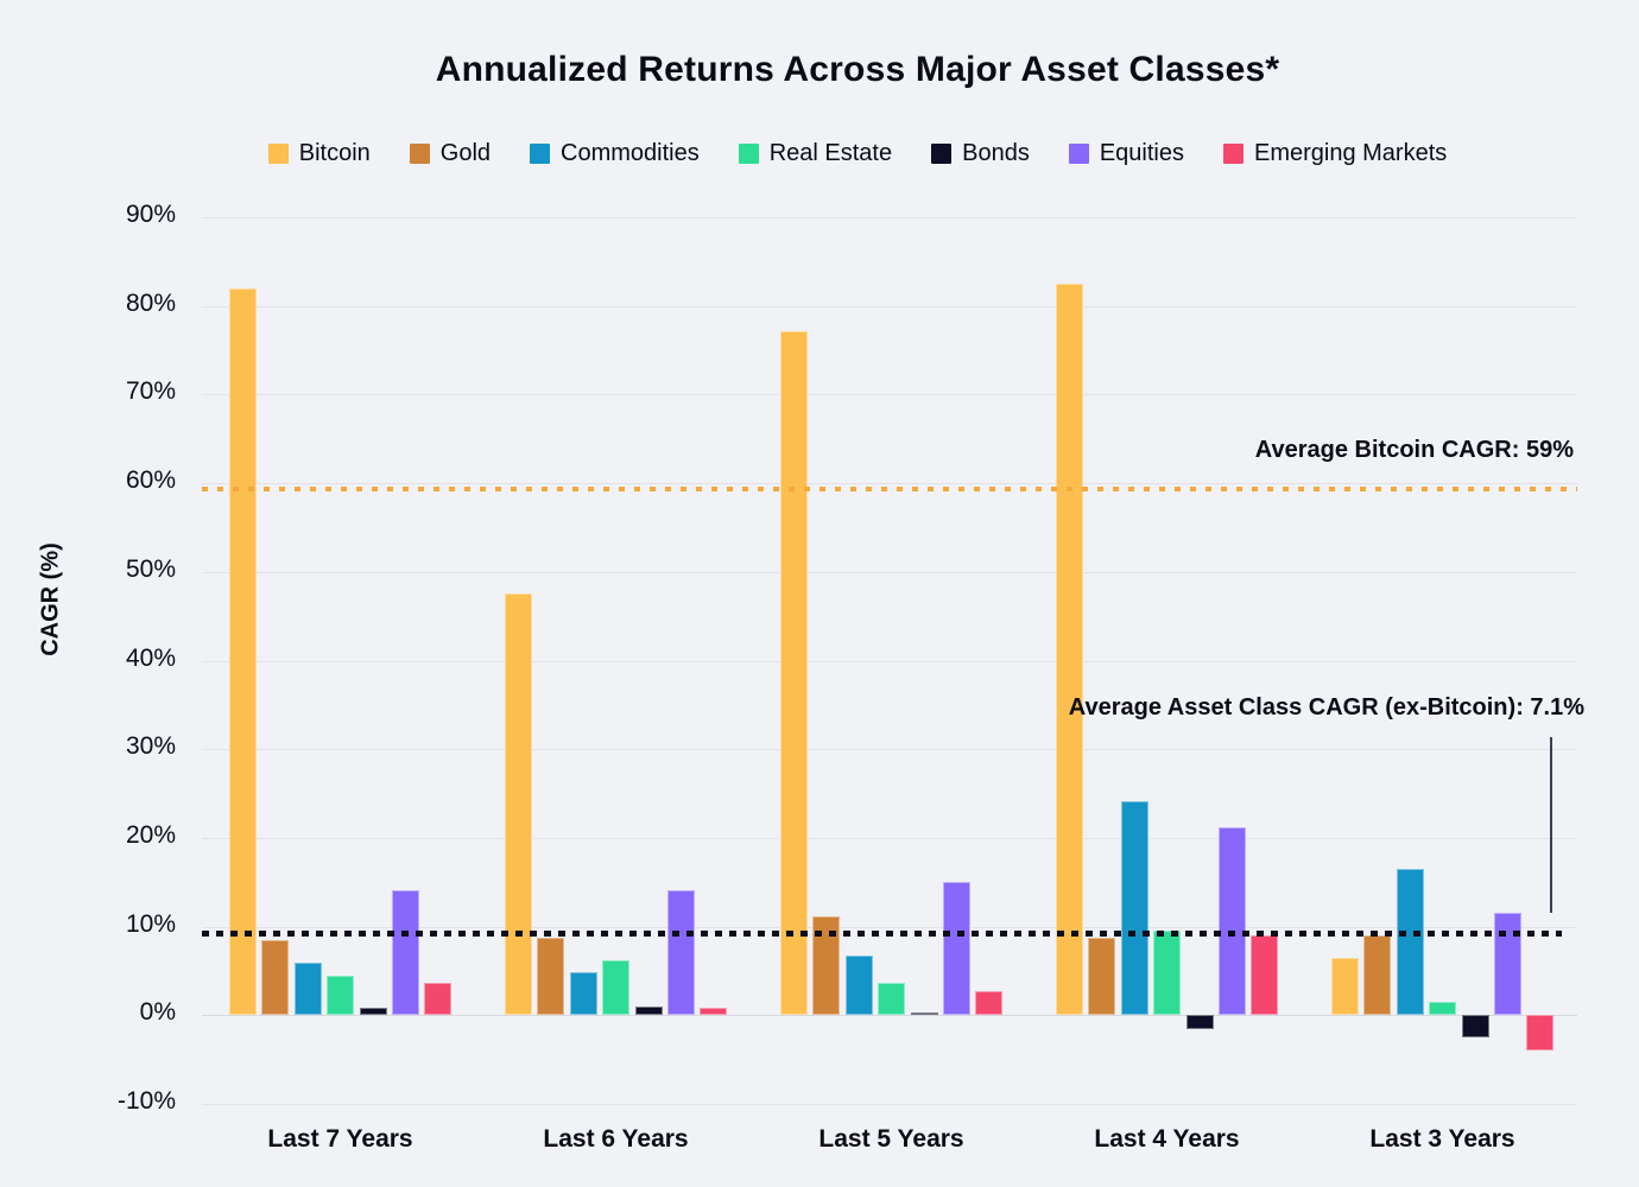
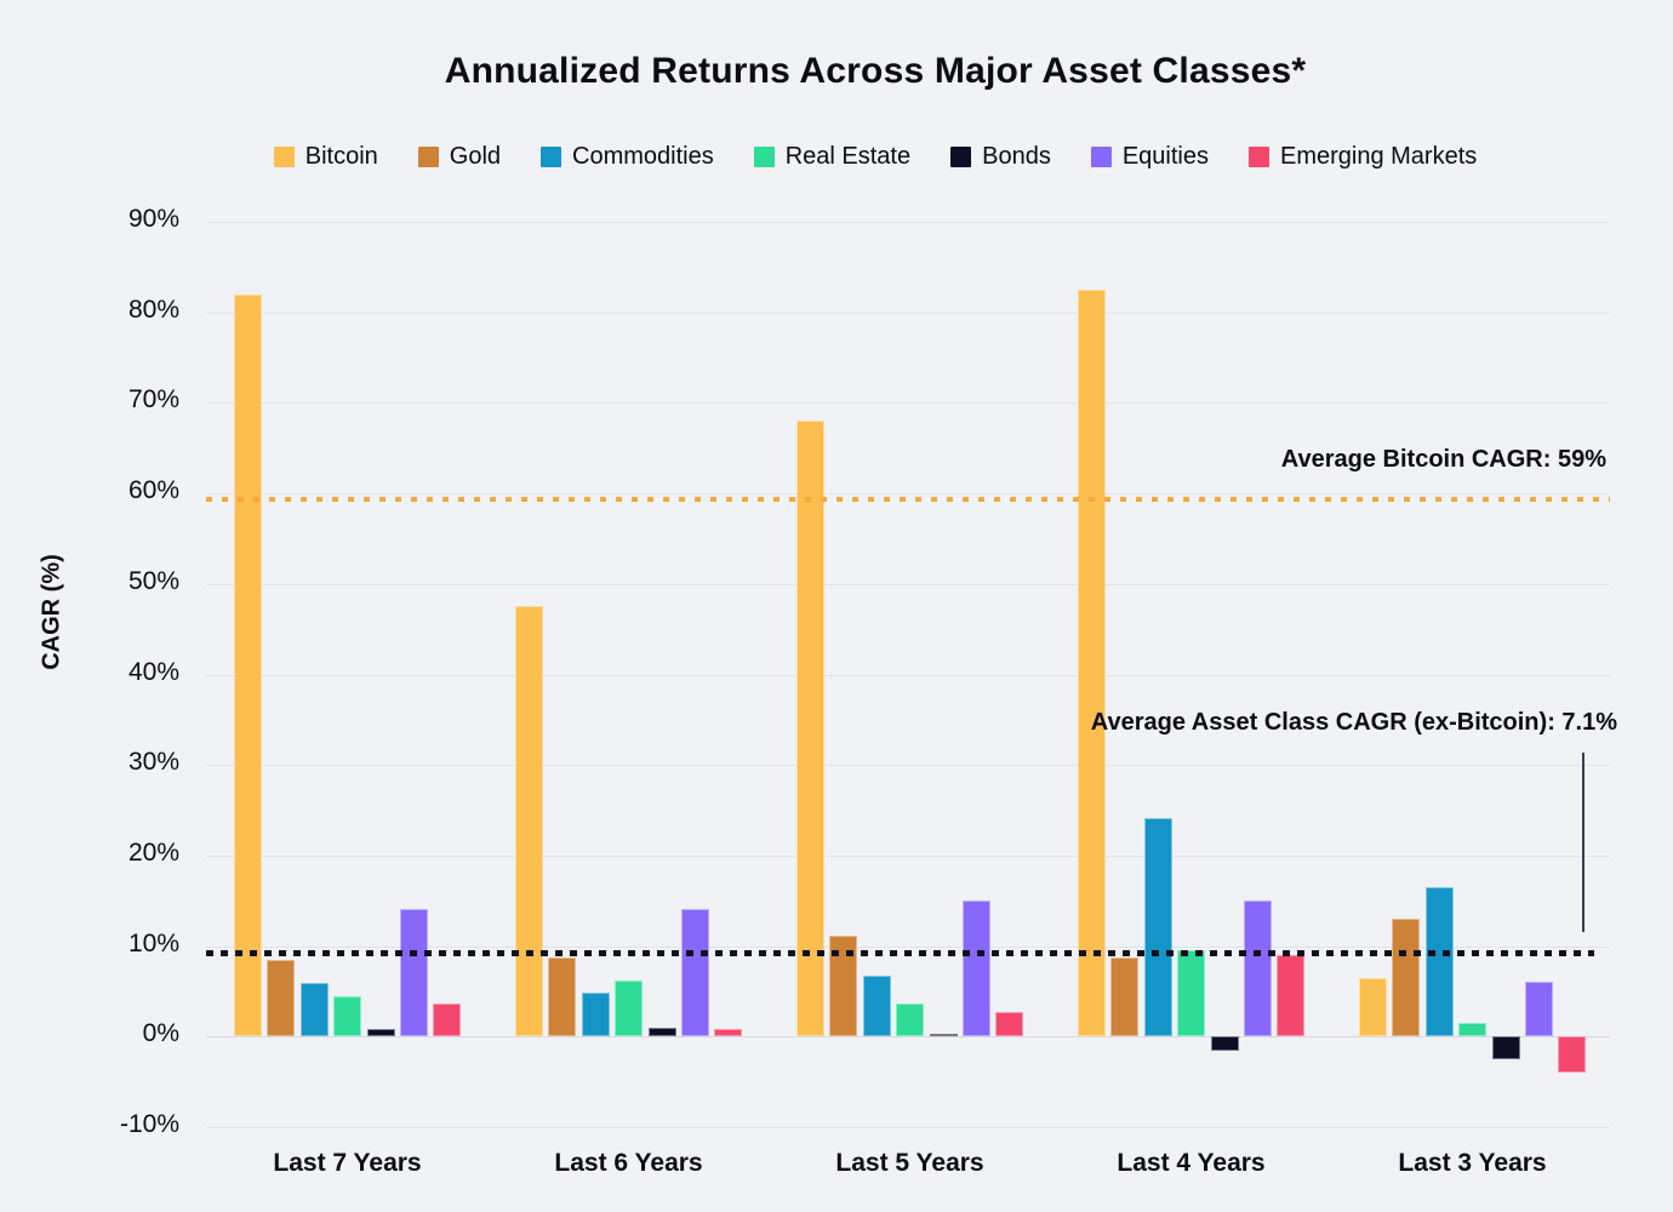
Bitcoin/Last 5 Years: 77% -> 68%
Equities/Last 4 Years: 21% -> 15%
Gold/Last 3 Years: 9% -> 13%
Equities/Last 3 Years: 12% -> 6%
